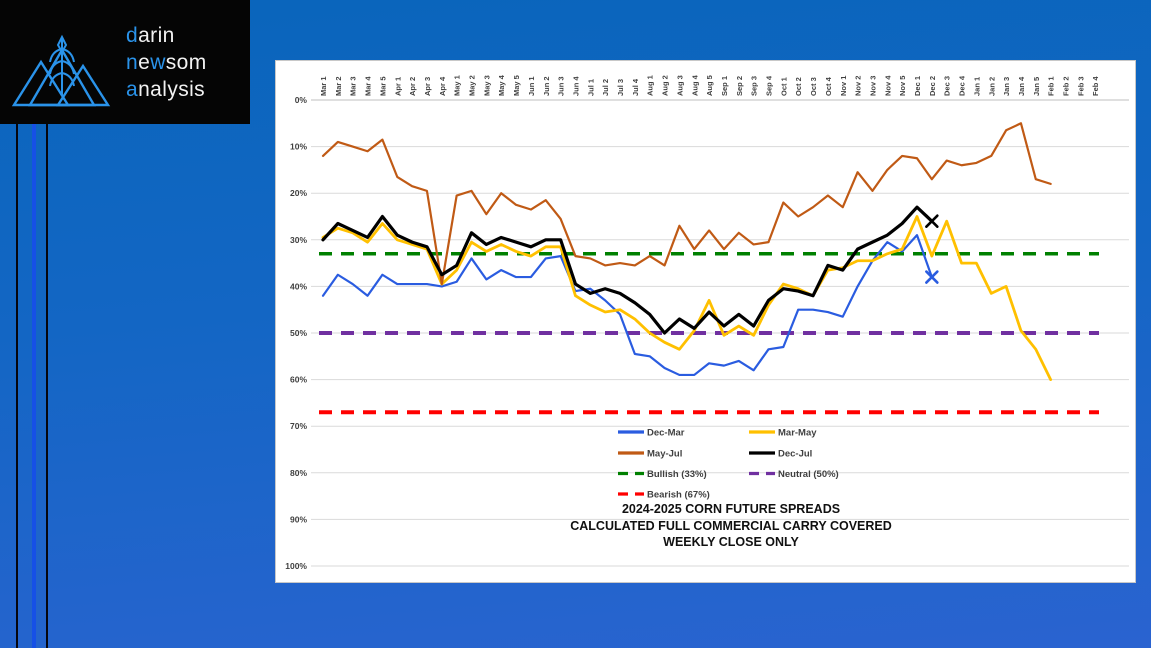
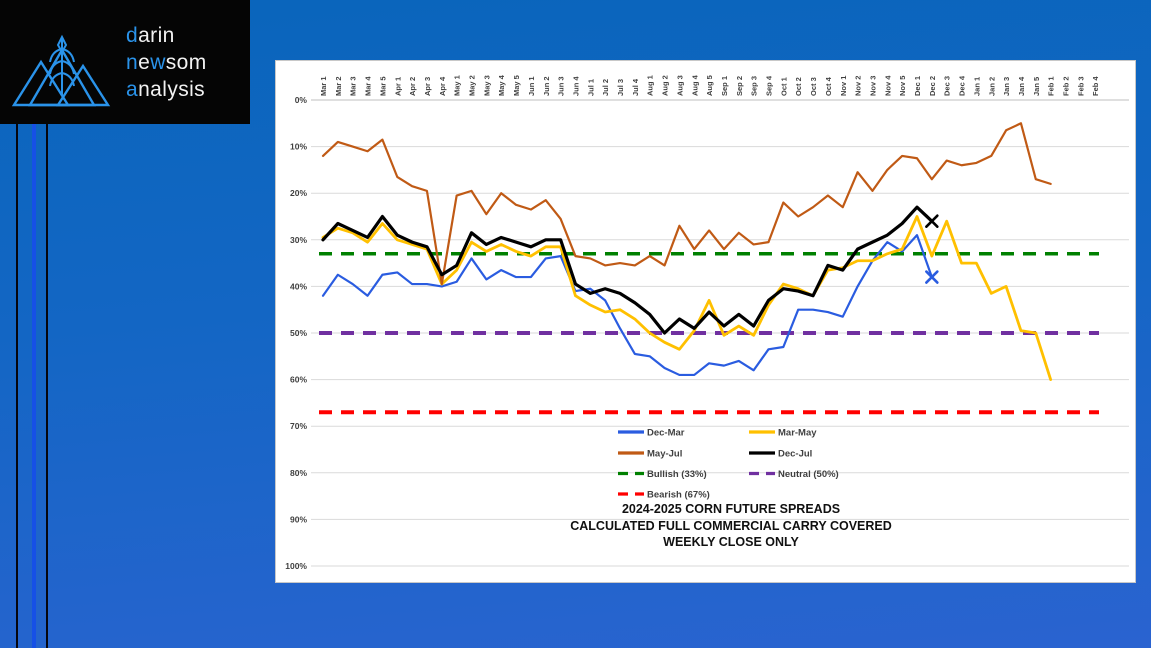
Dec-Mar/Apr 1: 40% -> 37%
Dec-Mar/Jul 3: 46% -> 49%
Mar-May/Jan 5: 54% -> 50%
